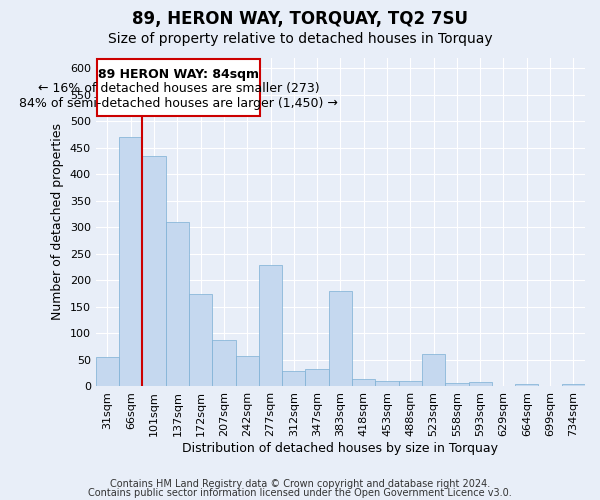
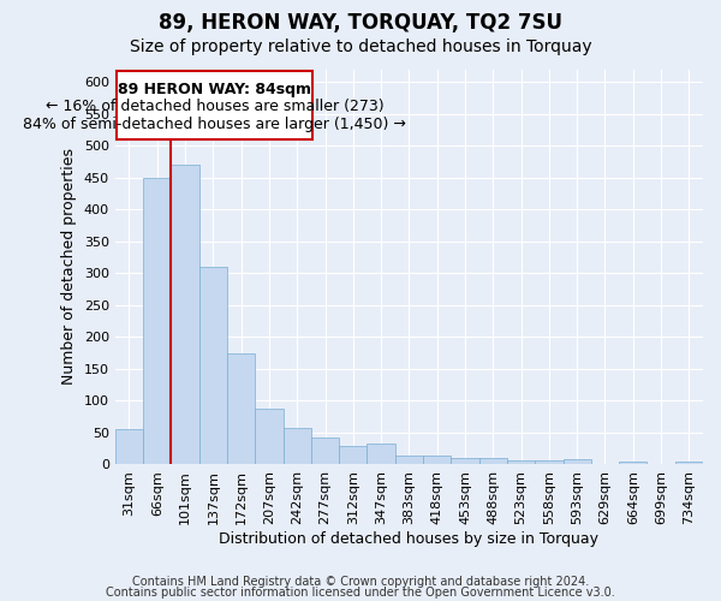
66sqm: 470 -> 450
101sqm: 434 -> 470
277sqm: 228 -> 43
383sqm: 180 -> 14
523sqm: 62 -> 7
